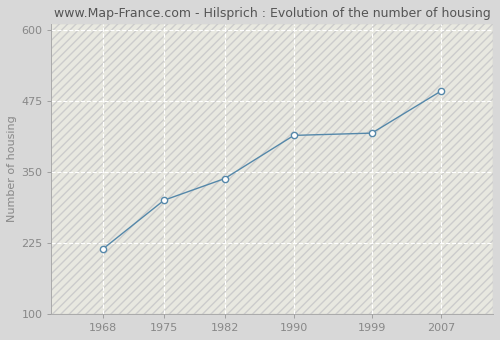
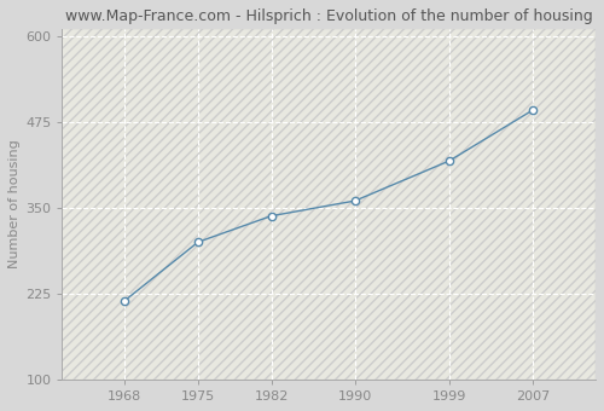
1990: 414 -> 360
